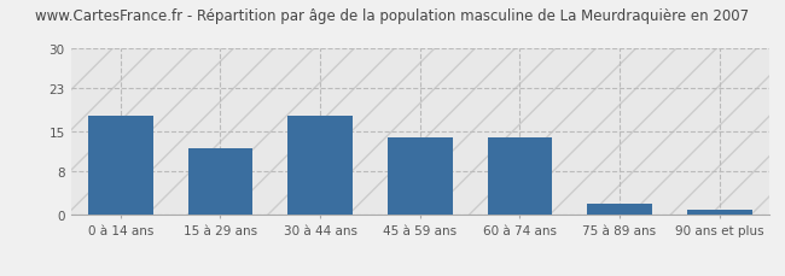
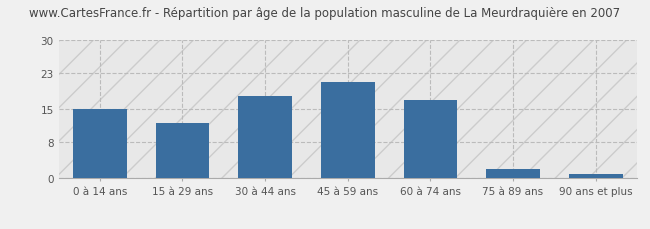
0 à 14 ans: 18 -> 15
45 à 59 ans: 14 -> 21
60 à 74 ans: 14 -> 17
